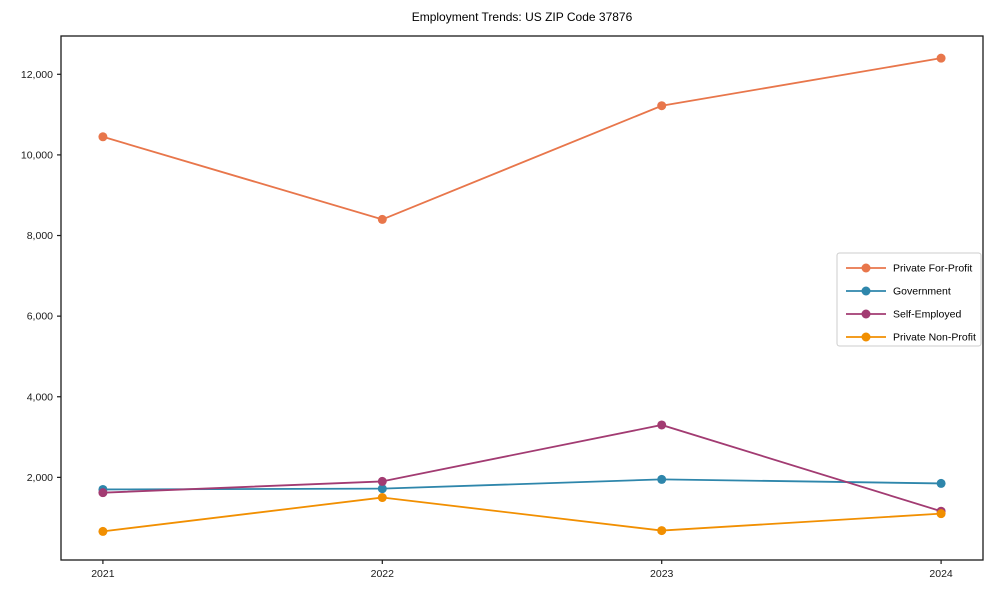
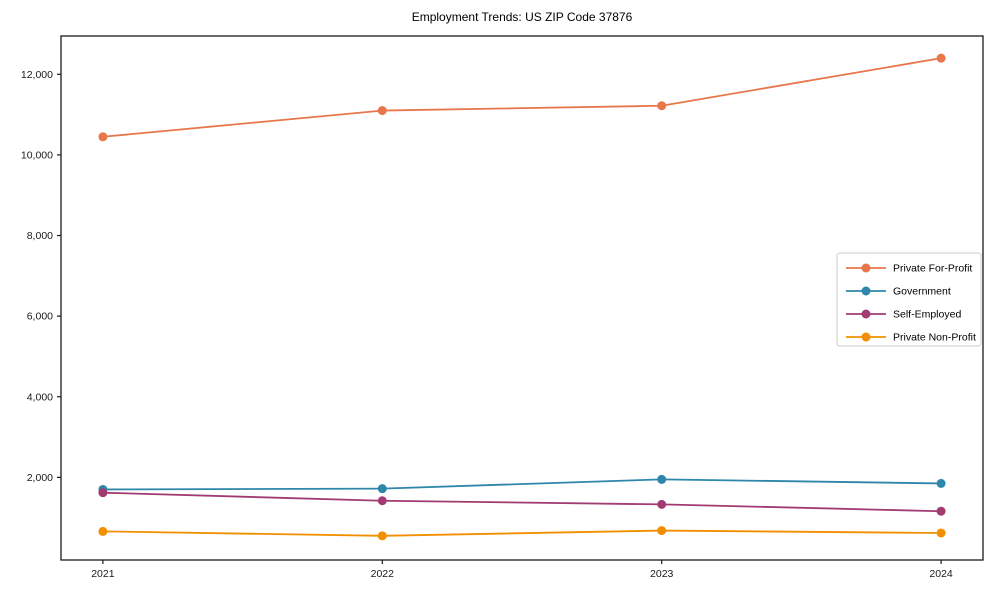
Private For-Profit/2022: 8400 -> 11100
Self-Employed/2022: 1900 -> 1400
Private Non-Profit/2022: 1500 -> 600
Self-Employed/2023: 3300 -> 1300
Private Non-Profit/2024: 1100 -> 600
